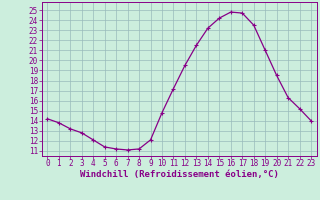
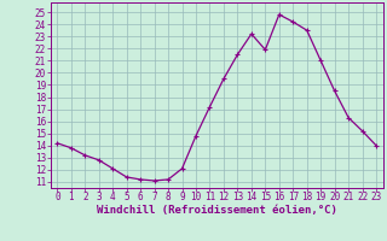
15: 24.2 -> 21.9
17: 24.7 -> 24.2
